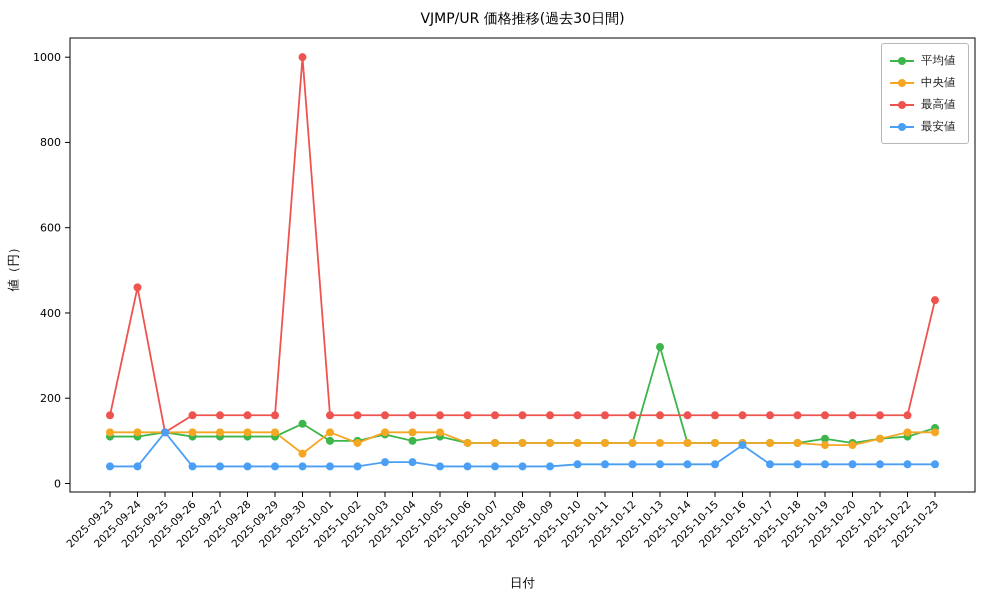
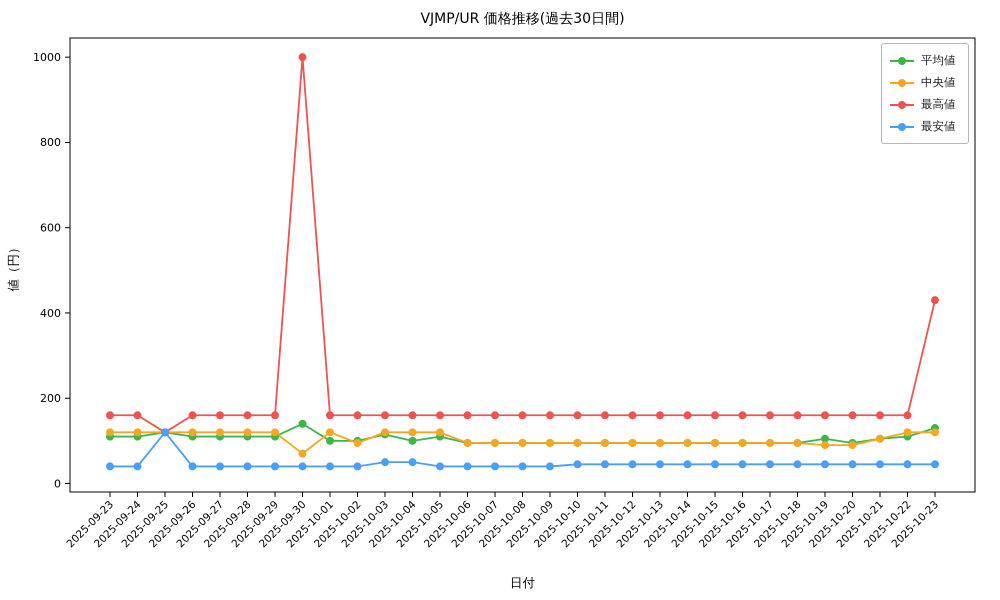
最高値/2025-09-24: 460 -> 160
平均値/2025-10-13: 320 -> 100
最安値/2025-10-16: 90 -> 40
